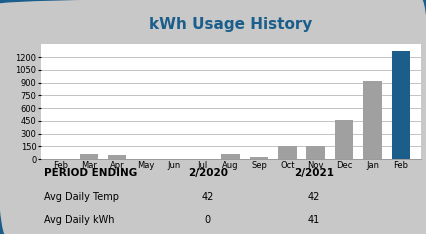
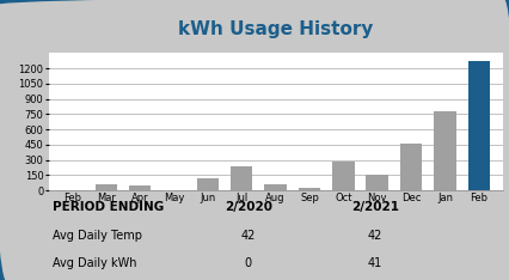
Jun: 0 -> 120
Jul: 0 -> 240
Oct: 160 -> 280
Jan: 920 -> 780
